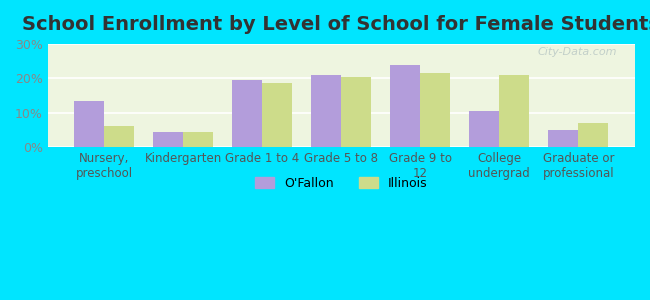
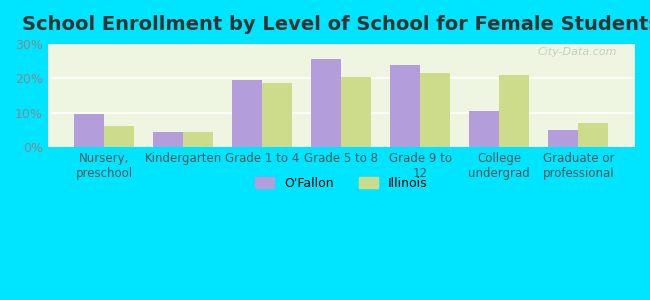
O'Fallon/Nursery, preschool: 13.5% -> 9.5%
O'Fallon/Grade 5 to 8: 21.0% -> 25.5%
